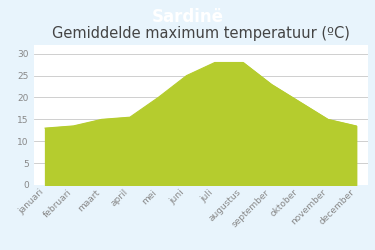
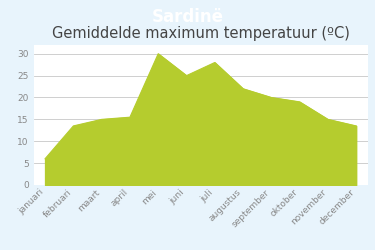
januari: 13.0 -> 6.0
mei: 20.0 -> 30.0
augustus: 28.0 -> 22.0
september: 23.0 -> 20.0
